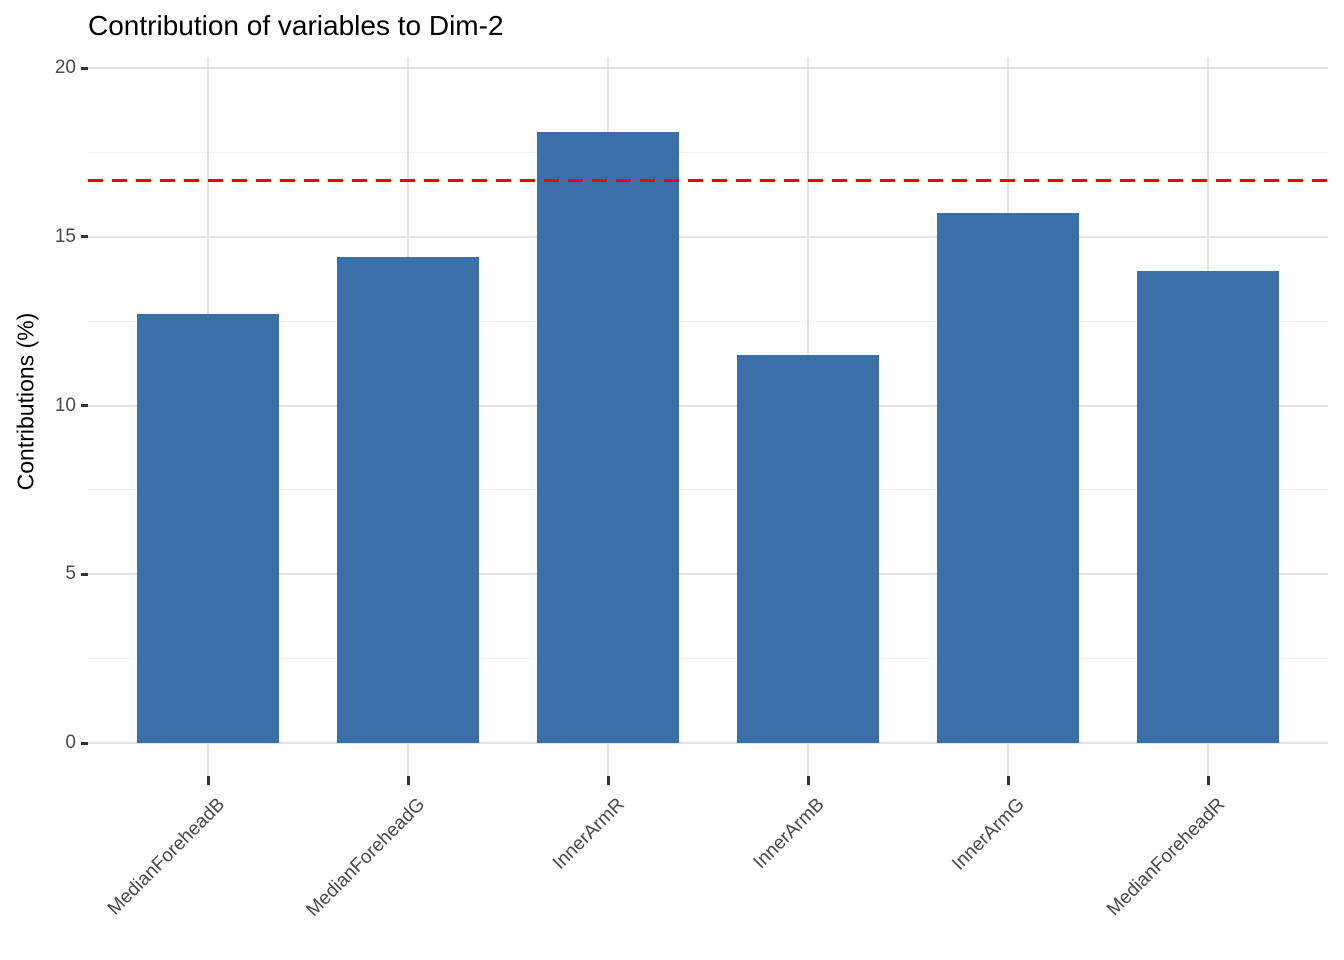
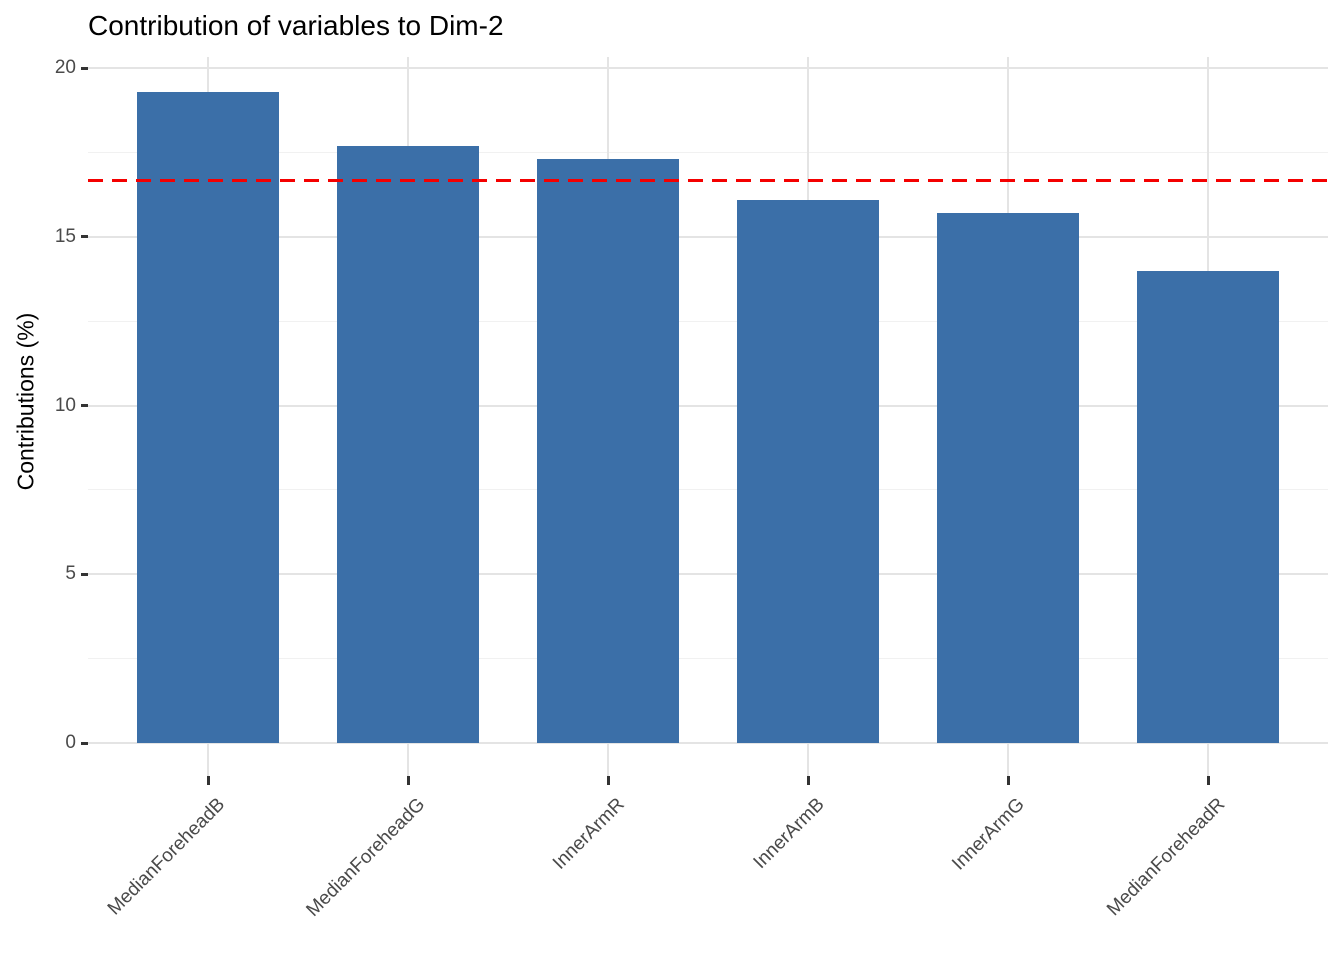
MedianForeheadB: 12.7 -> 19.3
MedianForeheadG: 14.4 -> 17.7
InnerArmR: 18.1 -> 17.3
InnerArmB: 11.5 -> 16.1
